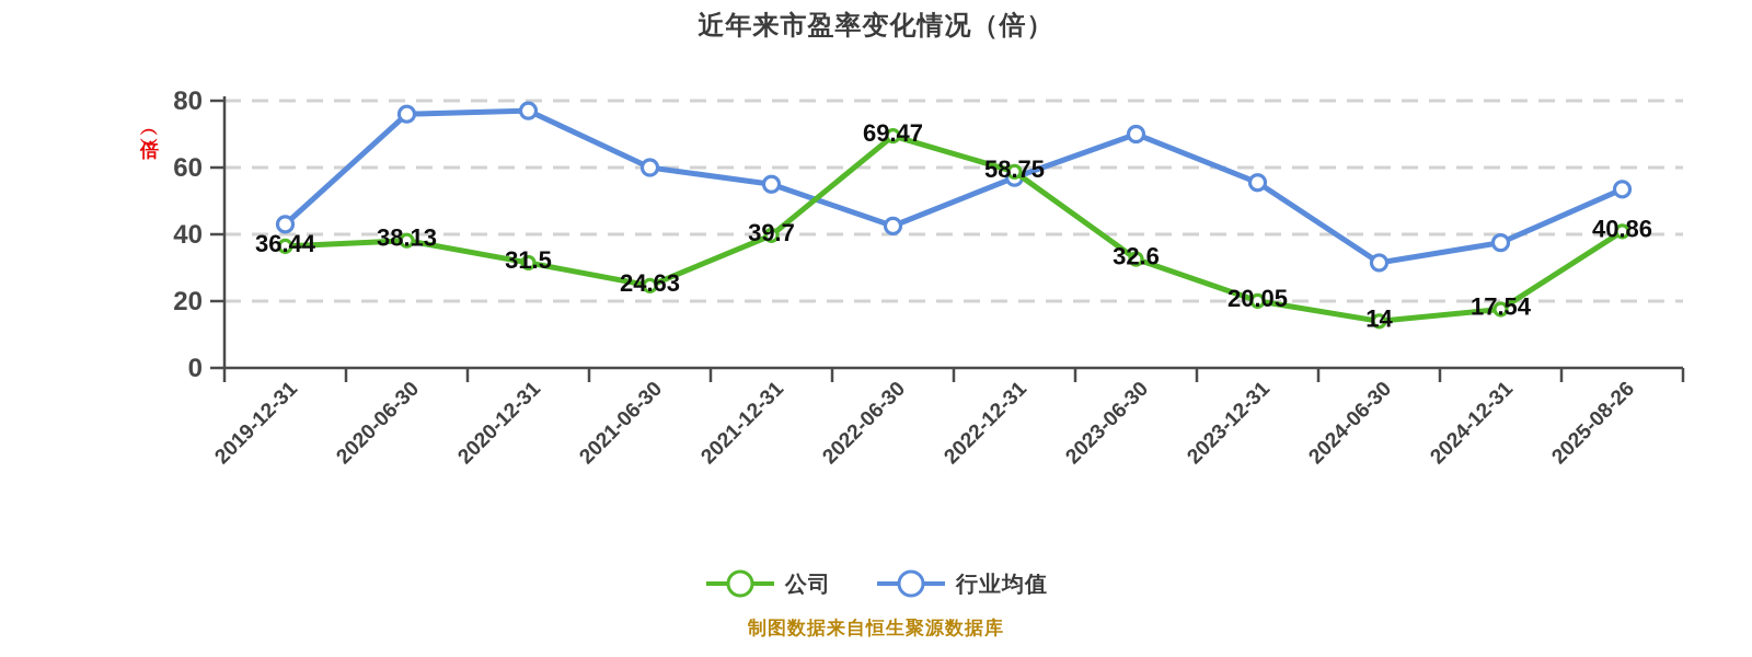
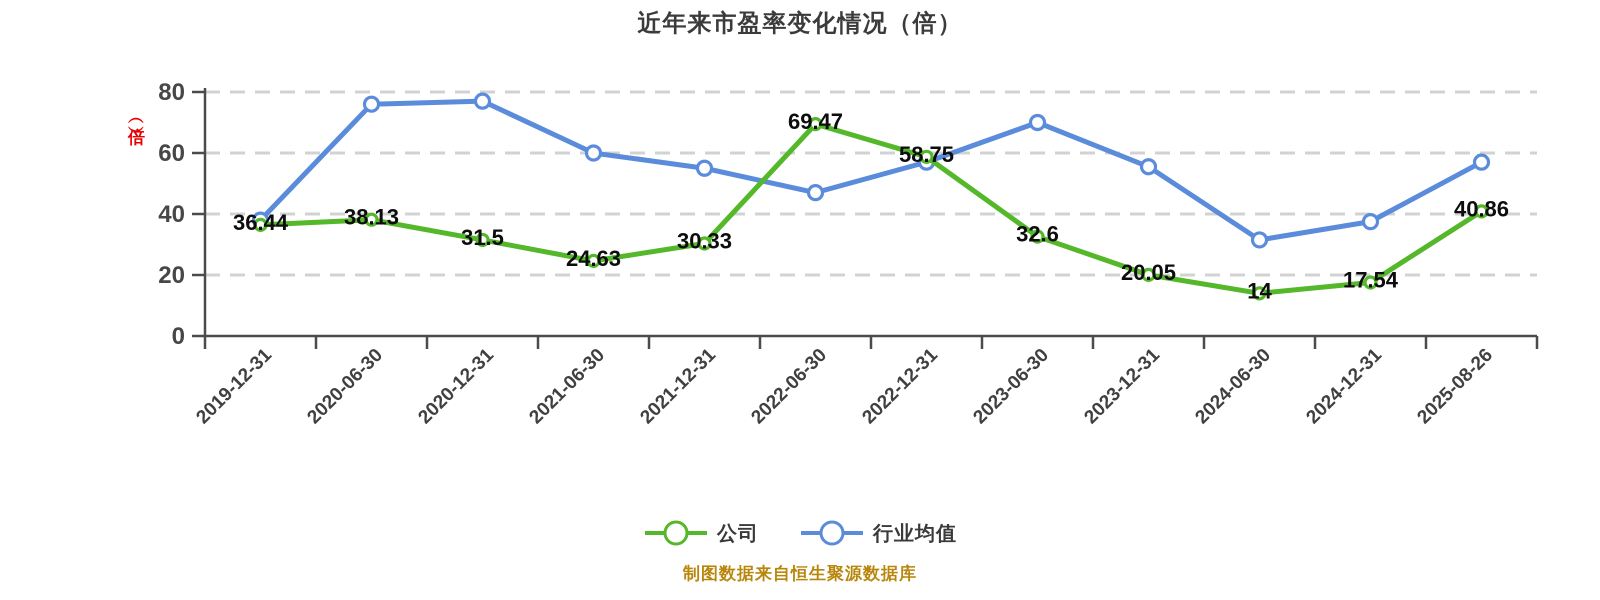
行业均值/2019-12-31: 43 -> 38
公司/2021-12-31: 39.7 -> 30.33
行业均值/2022-06-30: 42 -> 47
行业均值/2025-08-26: 54 -> 57
